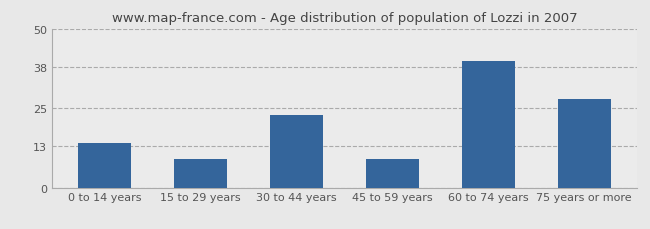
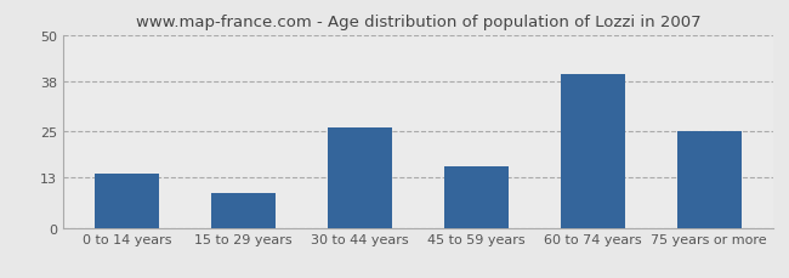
30 to 44 years: 23 -> 26
45 to 59 years: 9 -> 16
75 years or more: 28 -> 25
